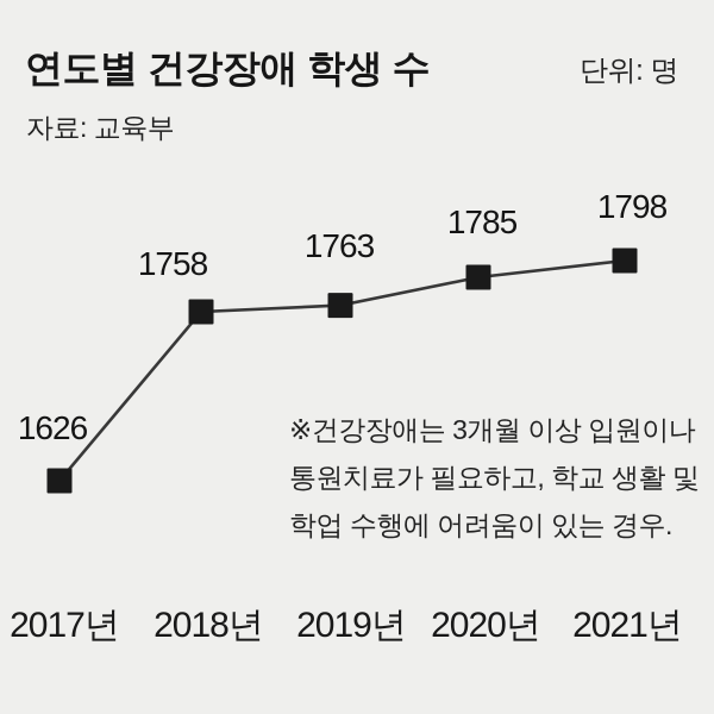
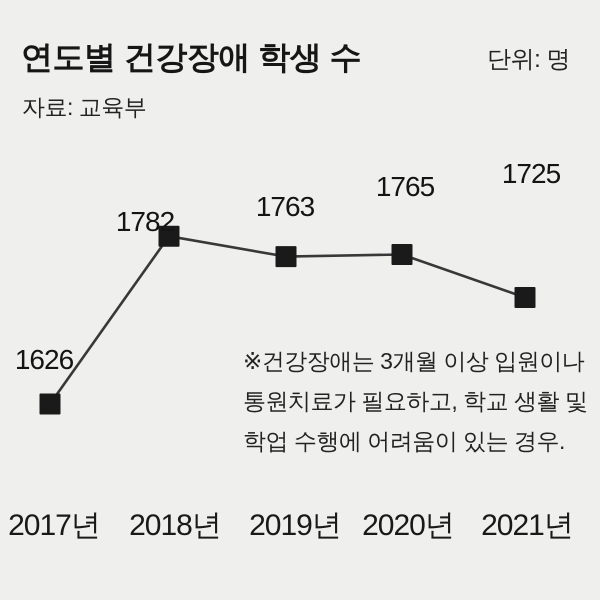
2018년: 1758 -> 1782
2020년: 1785 -> 1765
2021년: 1798 -> 1725
